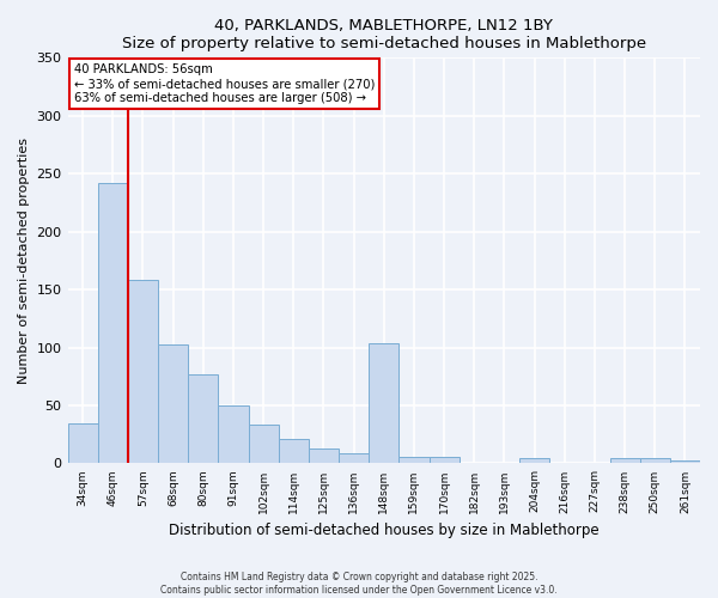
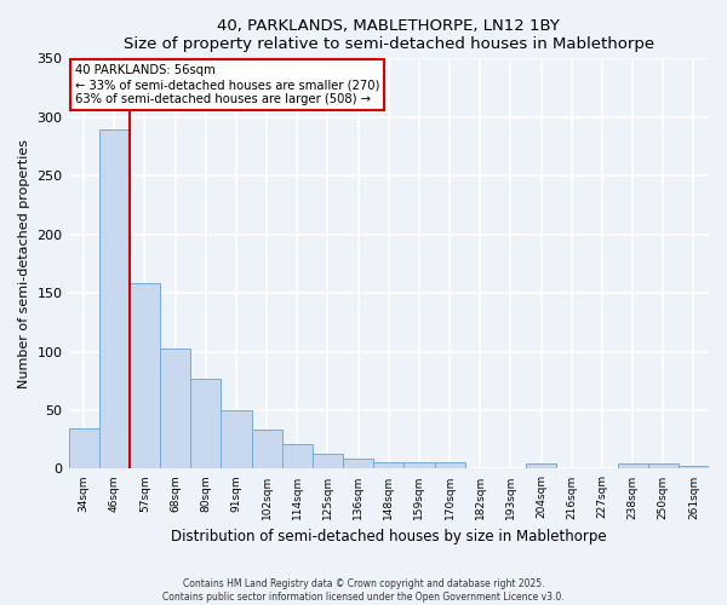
46sqm: 242 -> 289
148sqm: 104 -> 6
